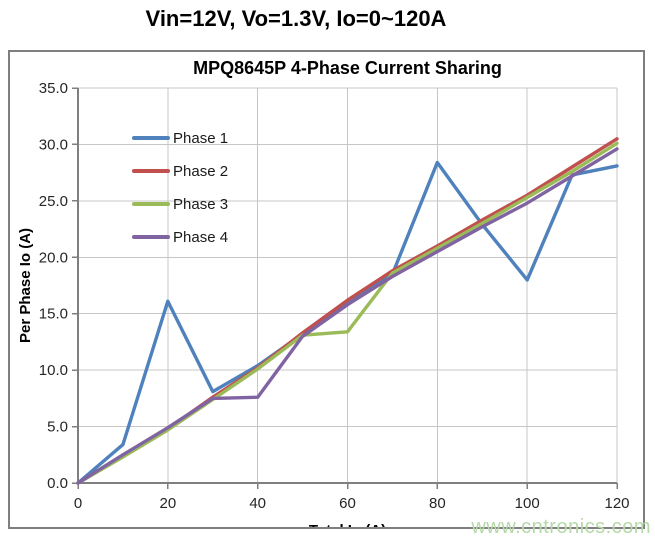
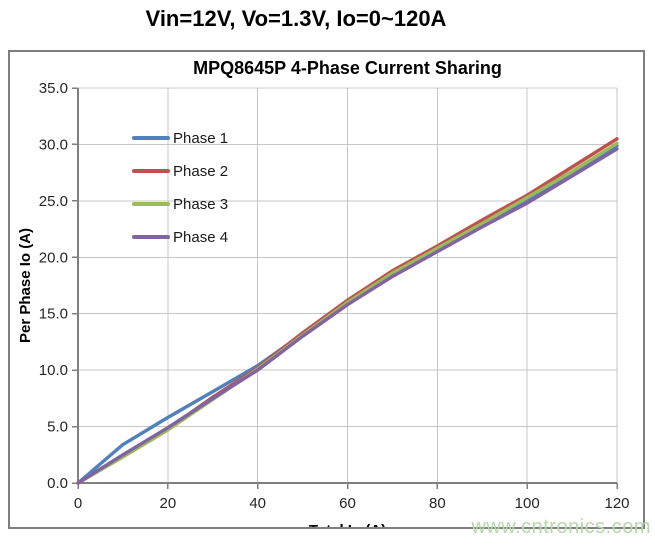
Phase 1/20: 16.1 -> 5.8
Phase 4/40: 7.6 -> 10.0
Phase 3/60: 13.4 -> 16.0
Phase 1/80: 28.4 -> 20.7
Phase 1/100: 18.0 -> 25.0
Phase 1/120: 28.1 -> 29.9
